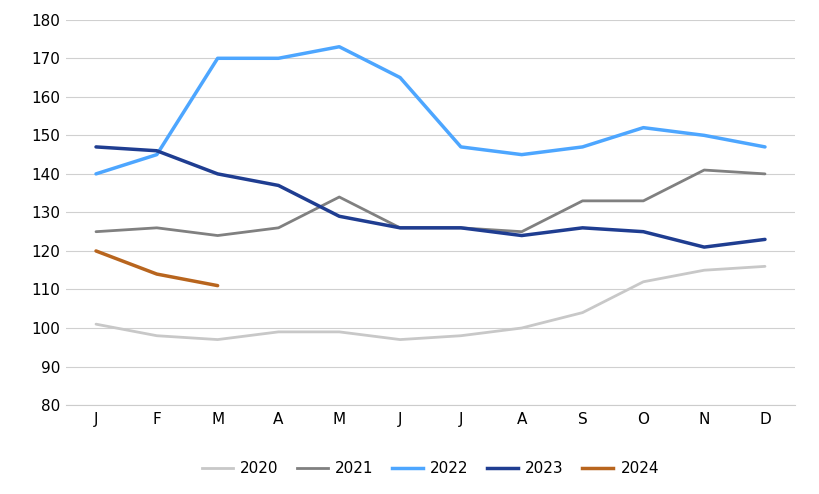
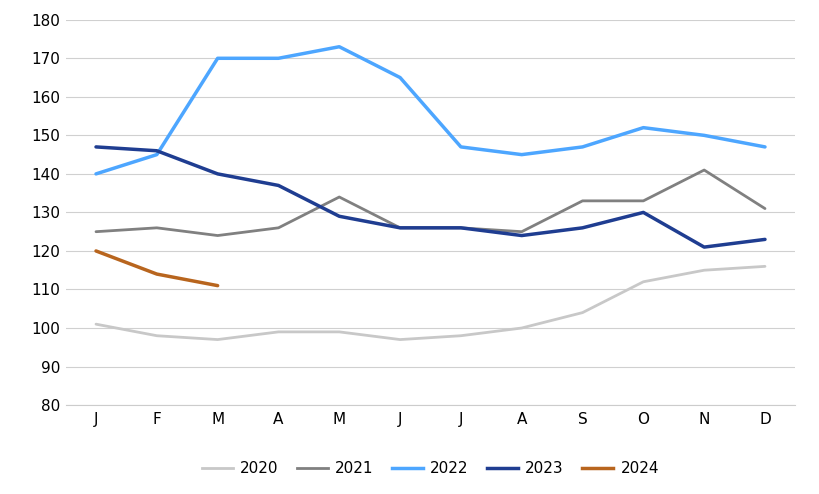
2023/O: 125 -> 130
2021/D: 140 -> 131
